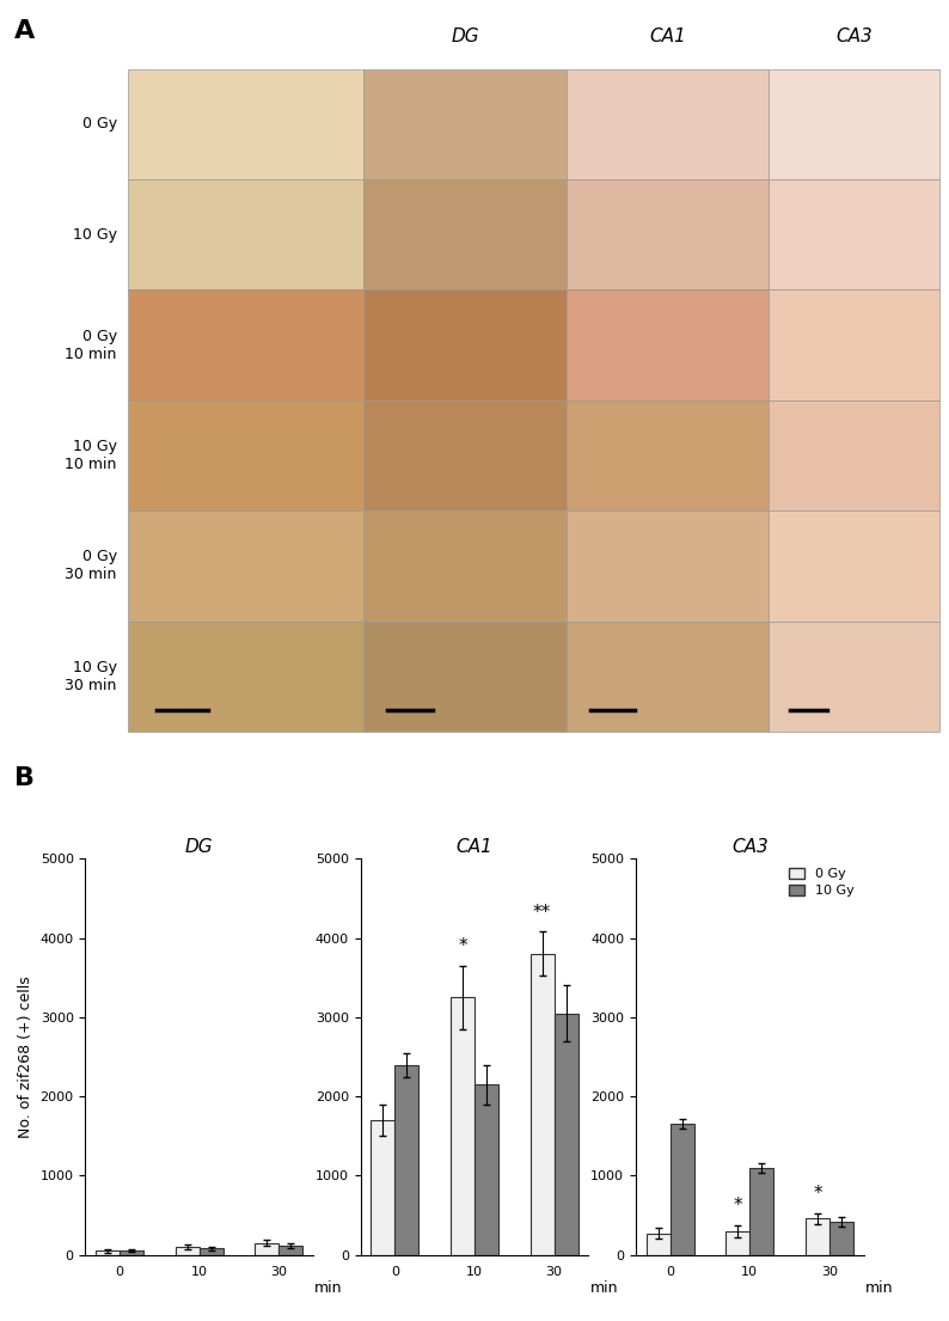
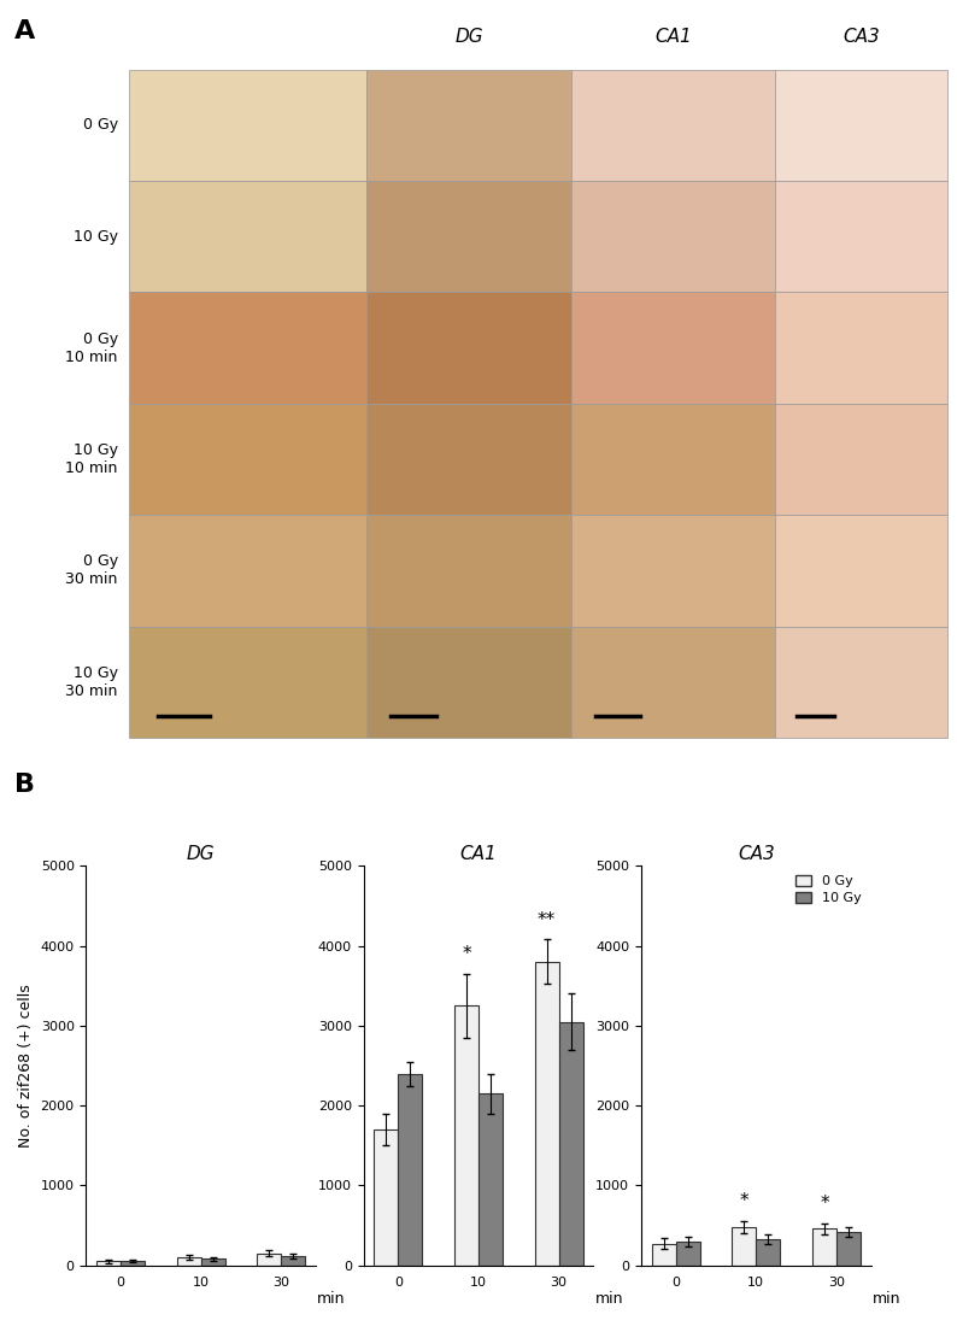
CA3/10 Gy/0: 1660 -> 300
CA3/0 Gy/10: 300 -> 480
CA3/10 Gy/10: 1100 -> 330
